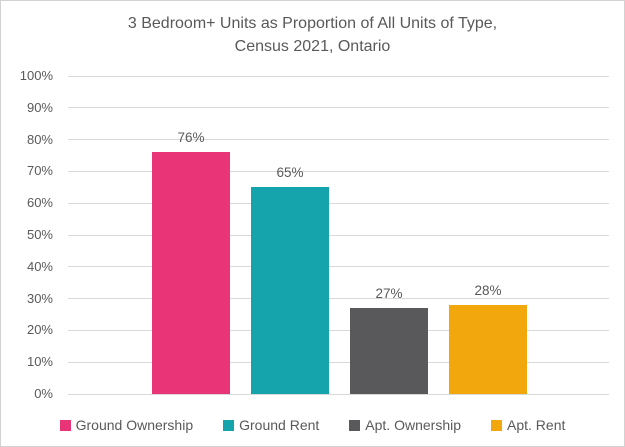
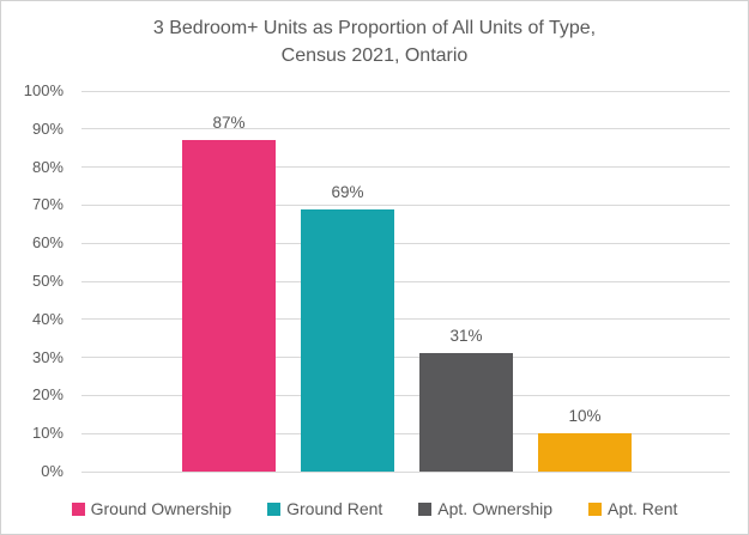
Ground Ownership: 76% -> 87%
Ground Rent: 65% -> 69%
Apt. Ownership: 27% -> 31%
Apt. Rent: 28% -> 10%
